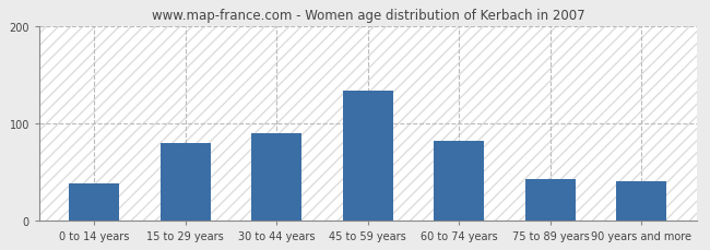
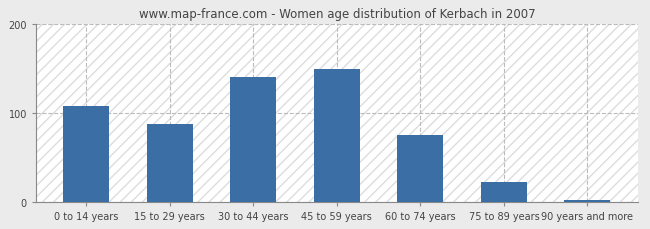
0 to 14 years: 38 -> 108
15 to 29 years: 80 -> 88
30 to 44 years: 90 -> 140
45 to 59 years: 134 -> 150
60 to 74 years: 82 -> 75
75 to 89 years: 42 -> 22
90 years and more: 40 -> 2
